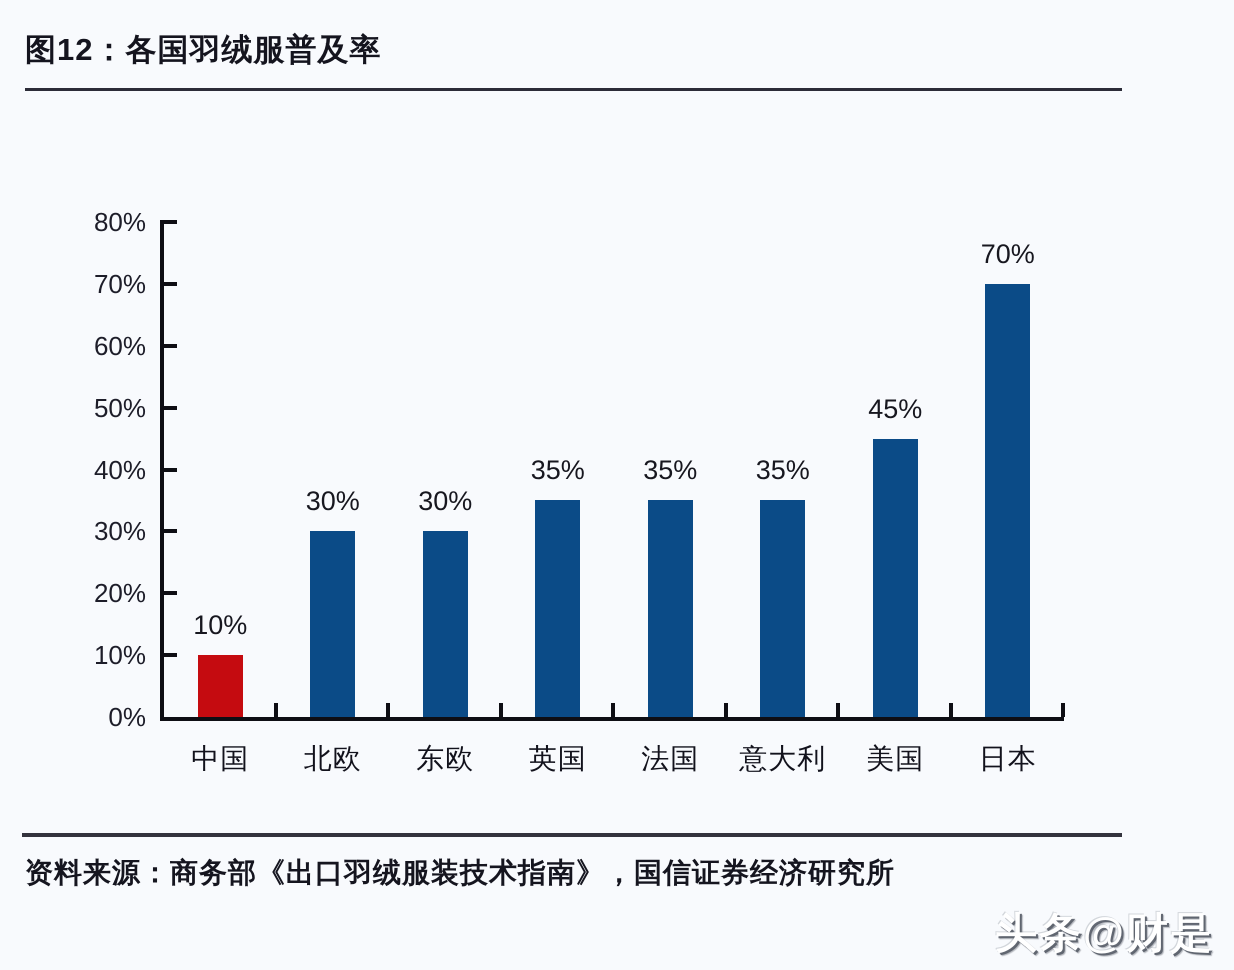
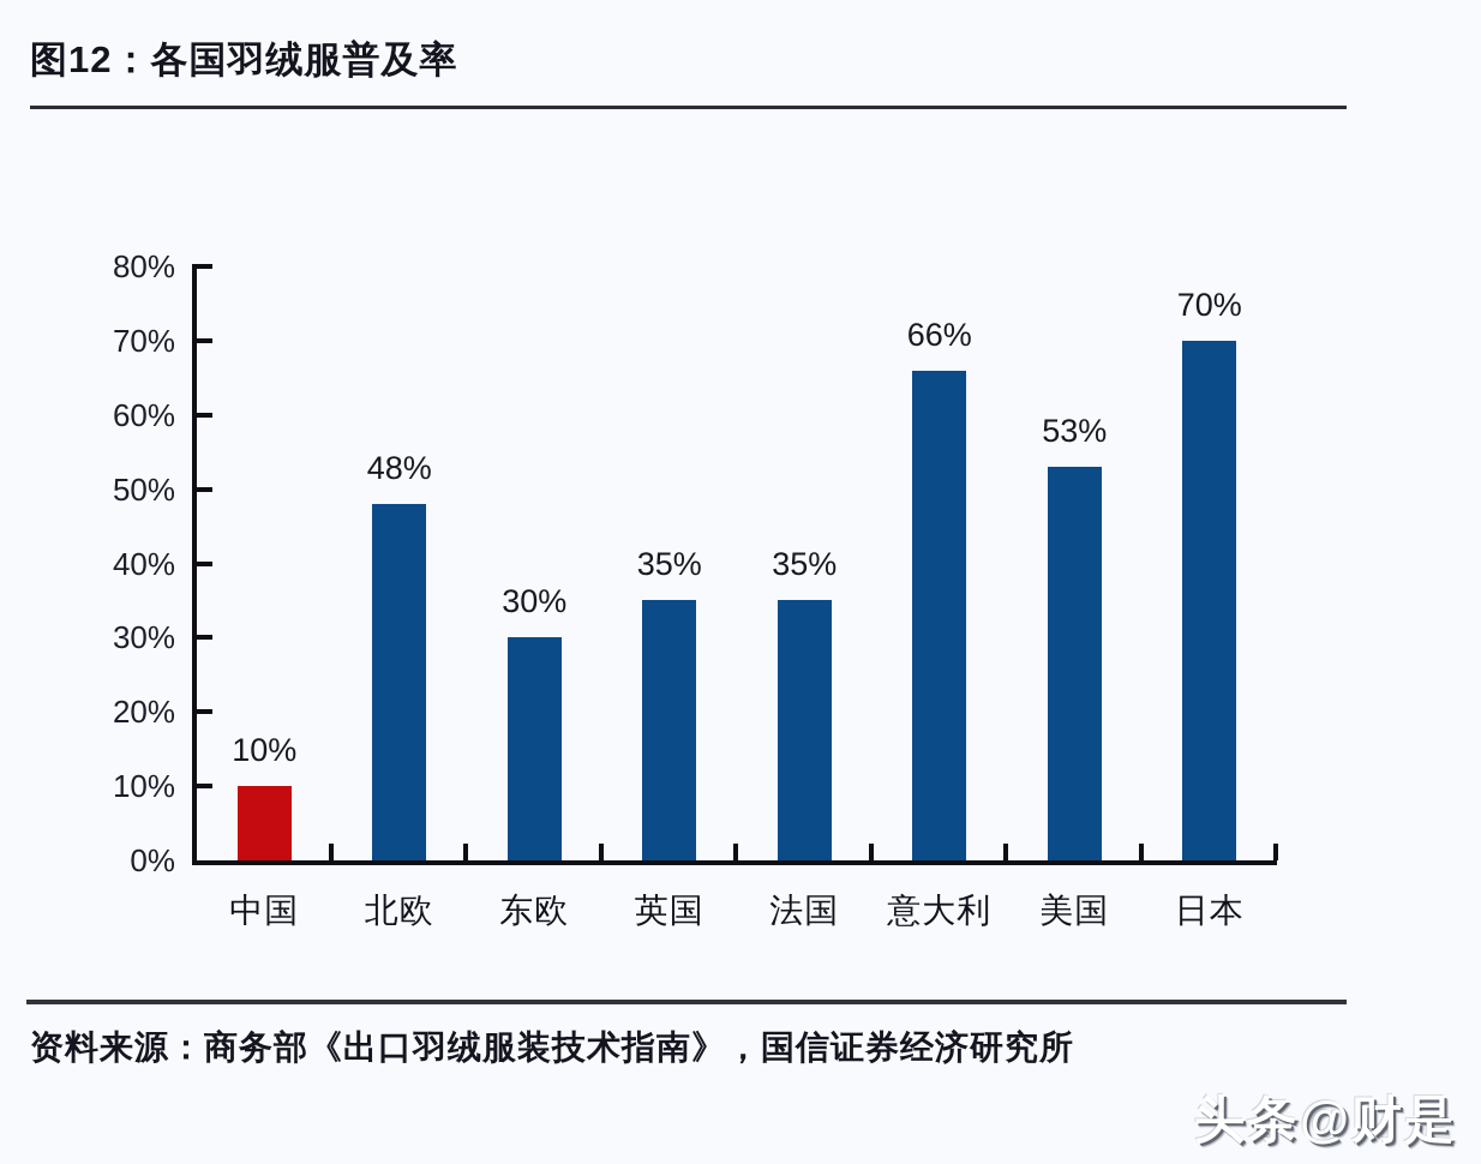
北欧: 30% -> 48%
意大利: 35% -> 66%
美国: 45% -> 53%
